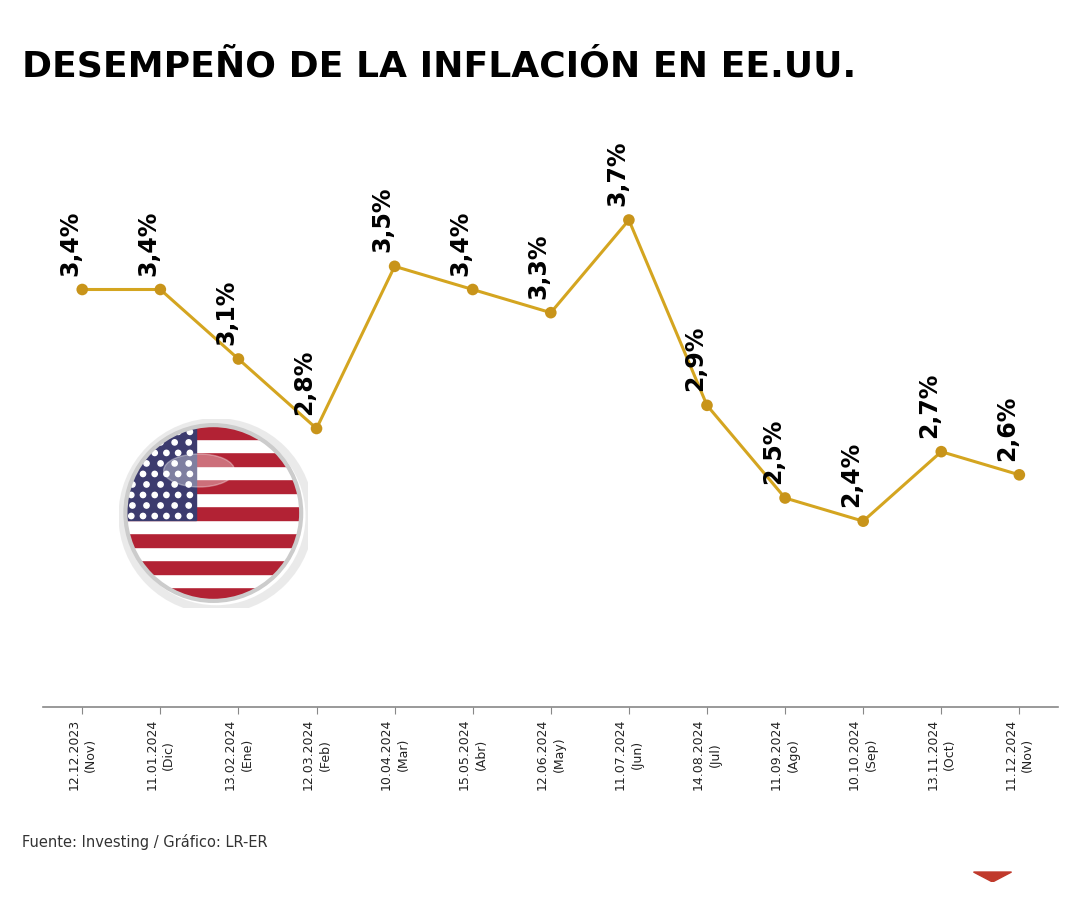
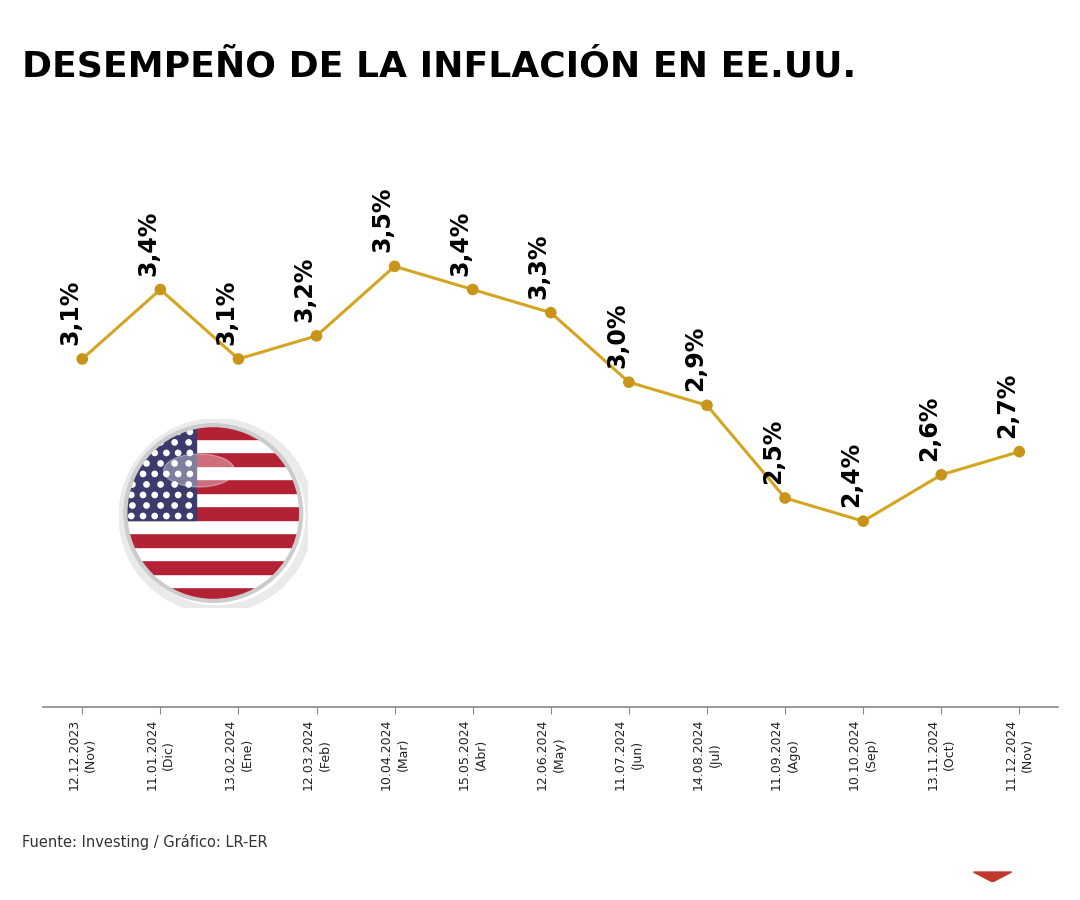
12.12.2023 (Nov): 3,4% -> 3,1%
12.03.2024 (Feb): 2,8% -> 3,2%
11.07.2024 (Jun): 3,7% -> 3,0%
13.11.2024 (Oct): 2,7% -> 2,6%
11.12.2024 (Nov): 2,6% -> 2,7%
